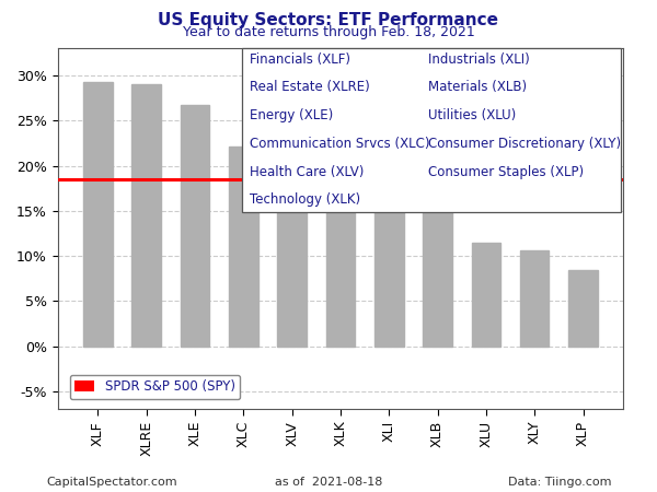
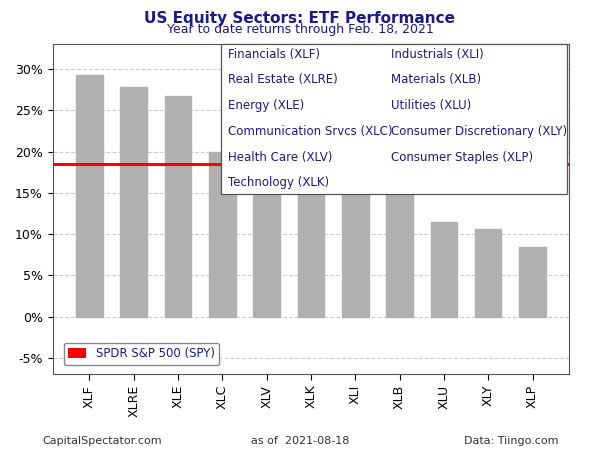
XLRE: 29.0% -> 27.8%
XLC: 22.1% -> 20.0%
